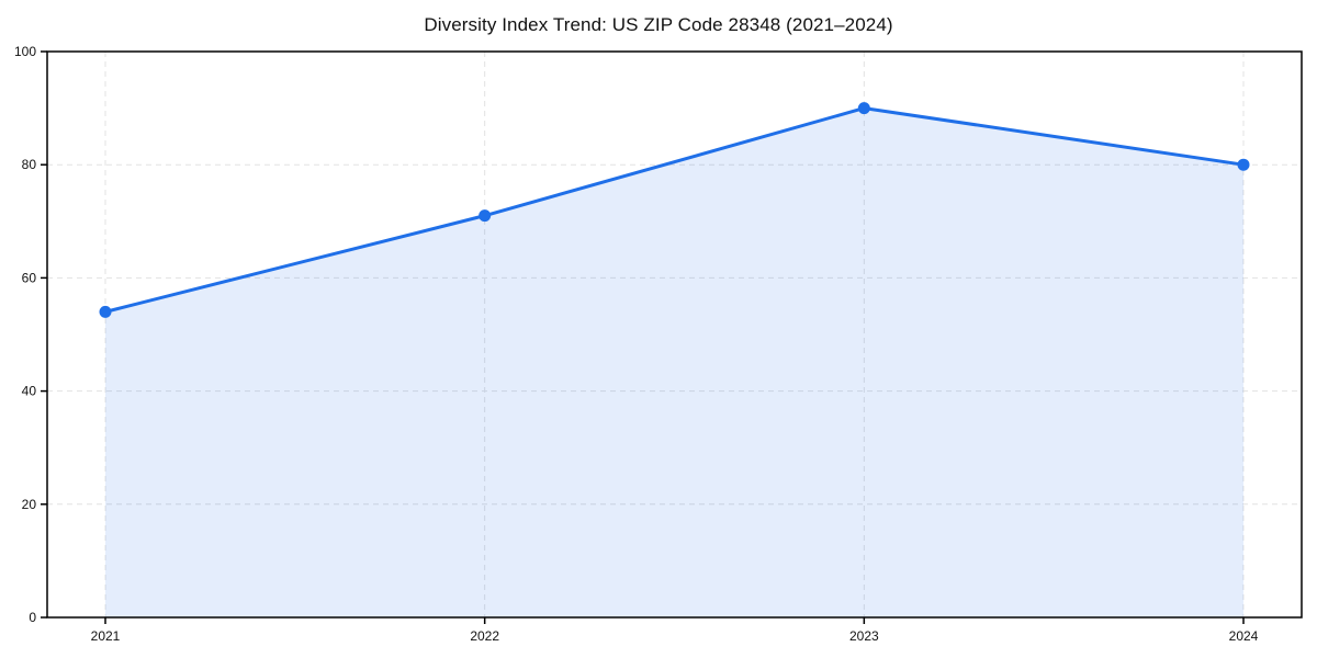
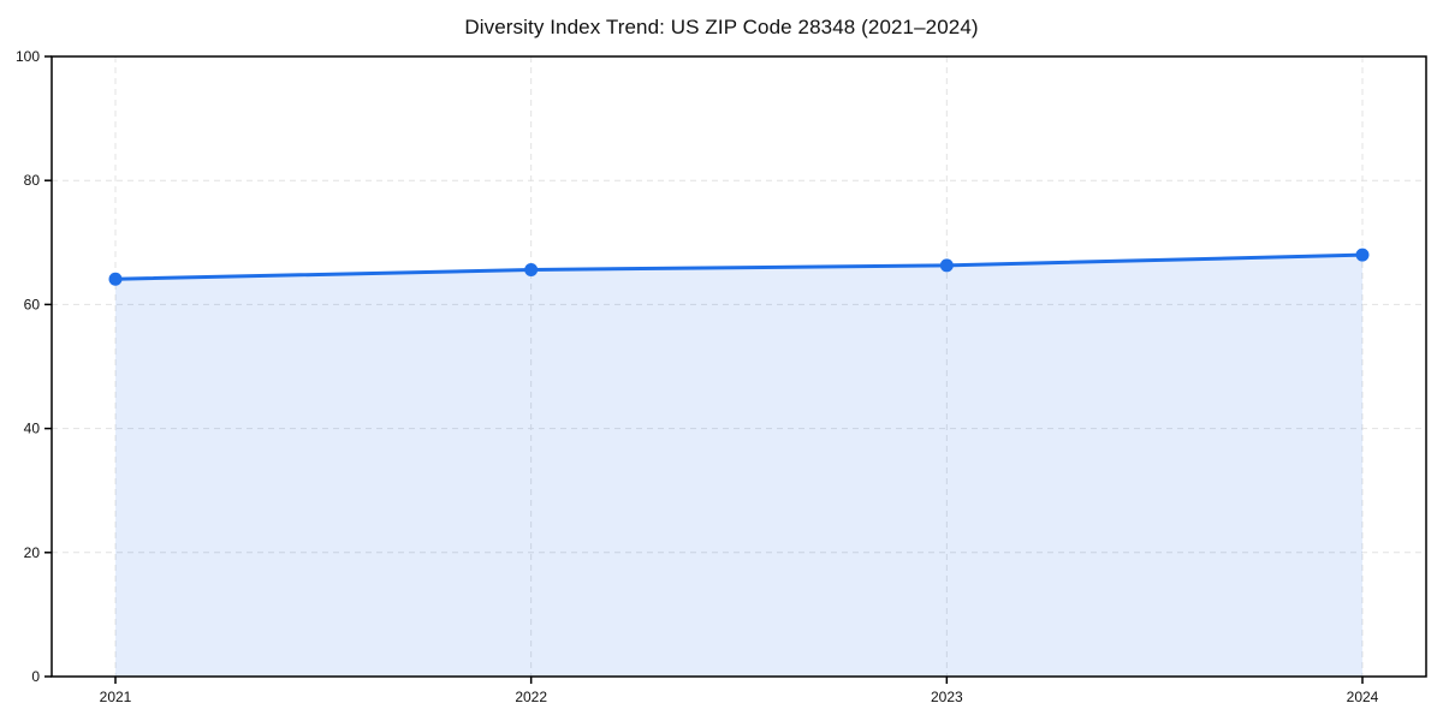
2021: 54 -> 64
2022: 71 -> 66
2023: 90 -> 66
2024: 80 -> 68
